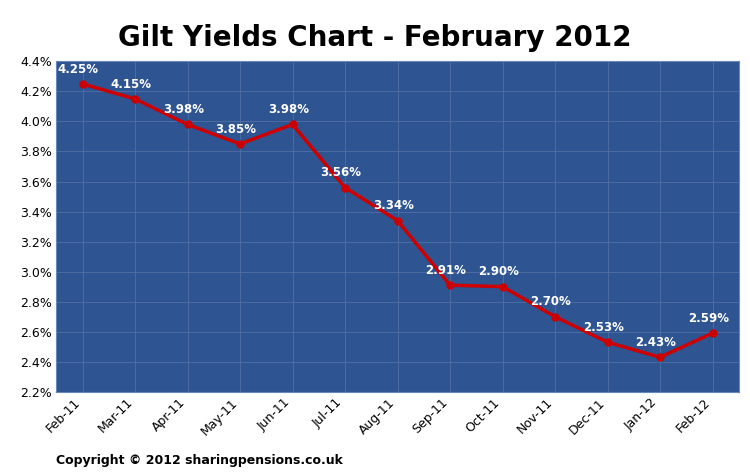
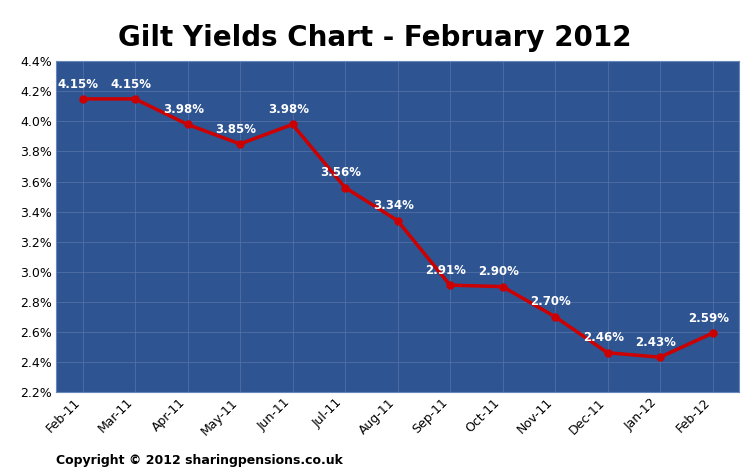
Feb-11: 4.25% -> 4.15%
Dec-11: 2.53% -> 2.46%
